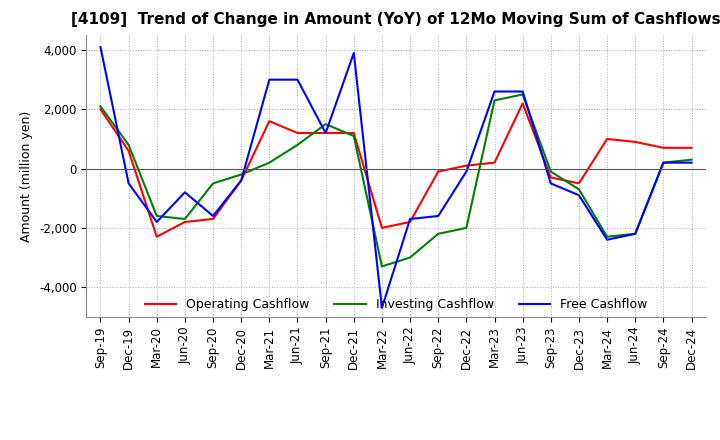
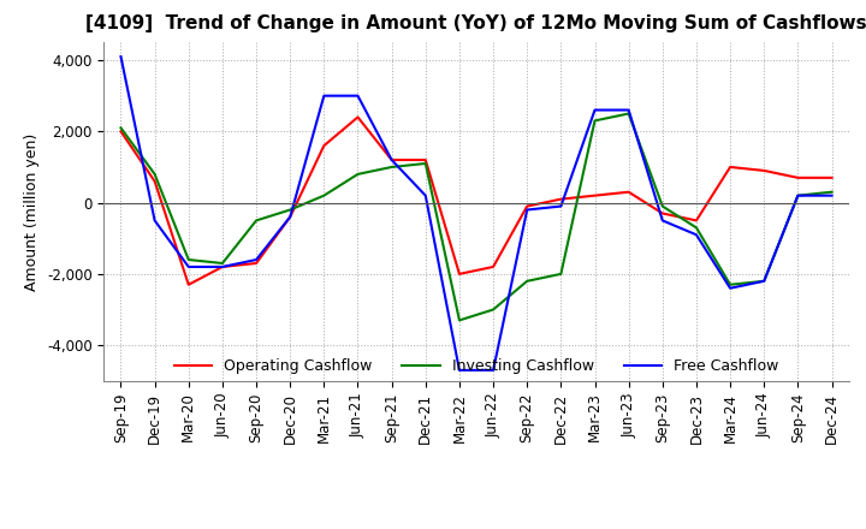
Free Cashflow/Jun-20: -800 -> -1,800
Operating Cashflow/Jun-21: 1,200 -> 2,400
Investing Cashflow/Sep-21: 1,500 -> 1,000
Free Cashflow/Dec-21: 3,900 -> 200
Free Cashflow/Jun-22: -1,700 -> -4,700
Free Cashflow/Sep-22: -1,600 -> -200
Operating Cashflow/Jun-23: 2,200 -> 300
